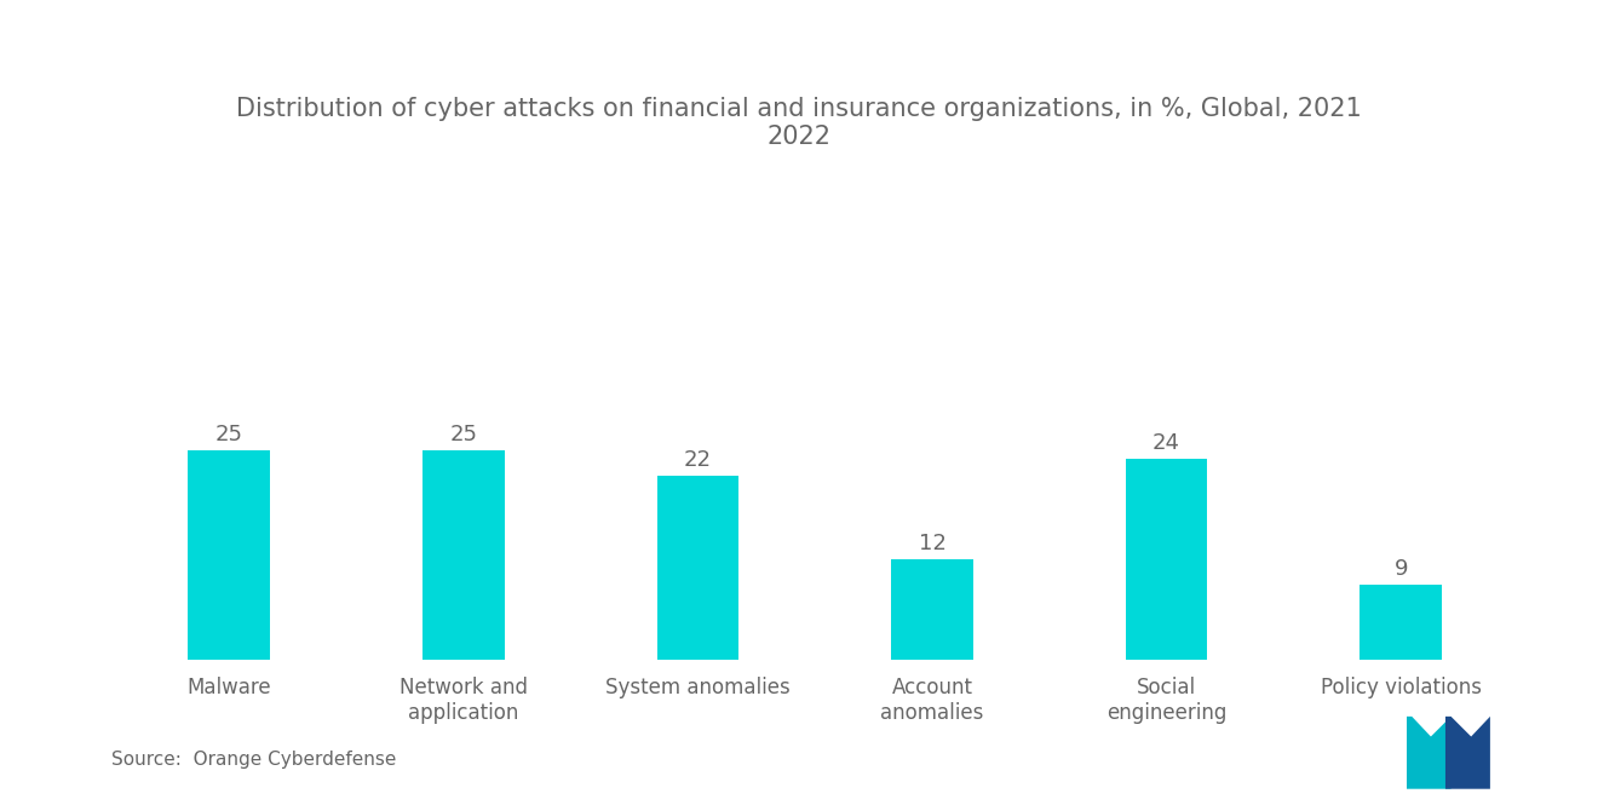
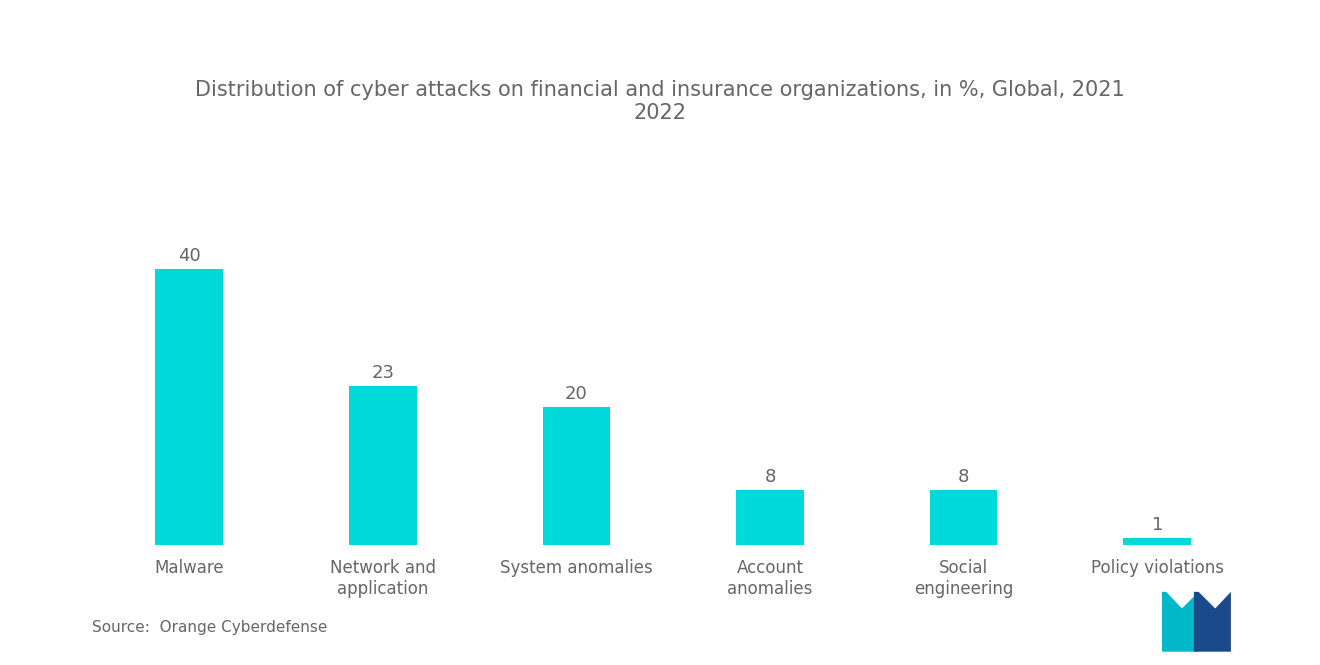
Malware: 25 -> 40
Network and application: 25 -> 23
System anomalies: 22 -> 20
Account anomalies: 12 -> 8
Social engineering: 24 -> 8
Policy violations: 9 -> 1
